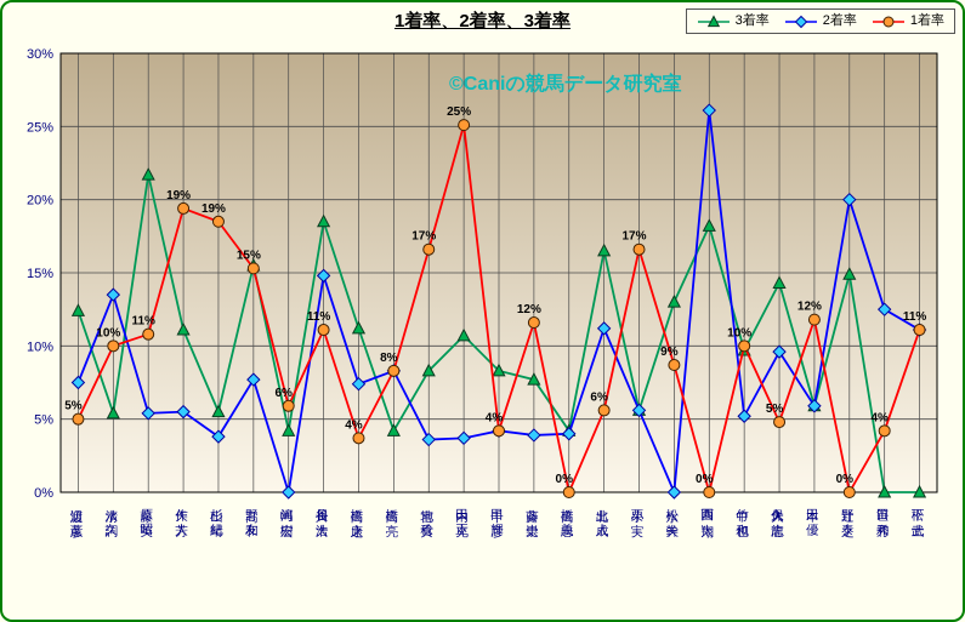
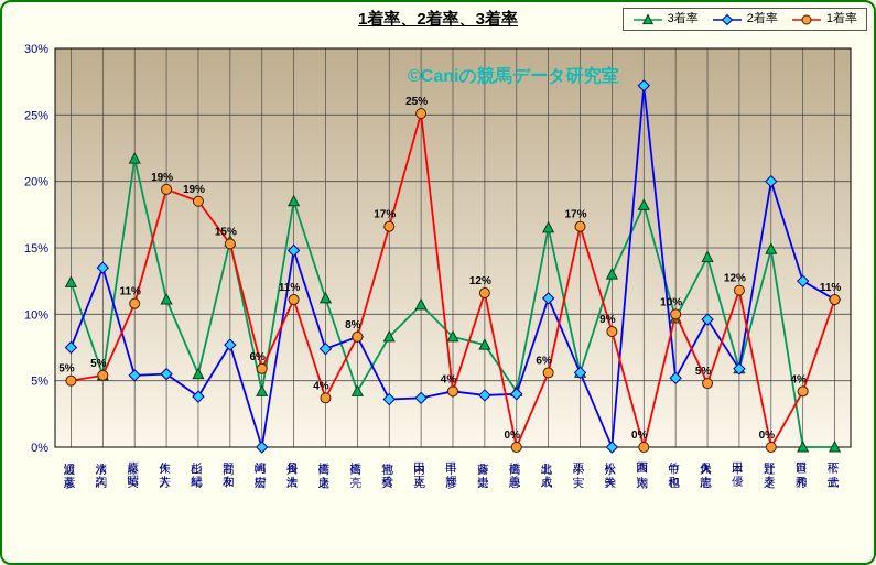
1着率/清水 久詞: 10% -> 5%
2着率/西園 翔太: 26.1% -> 27.2%
